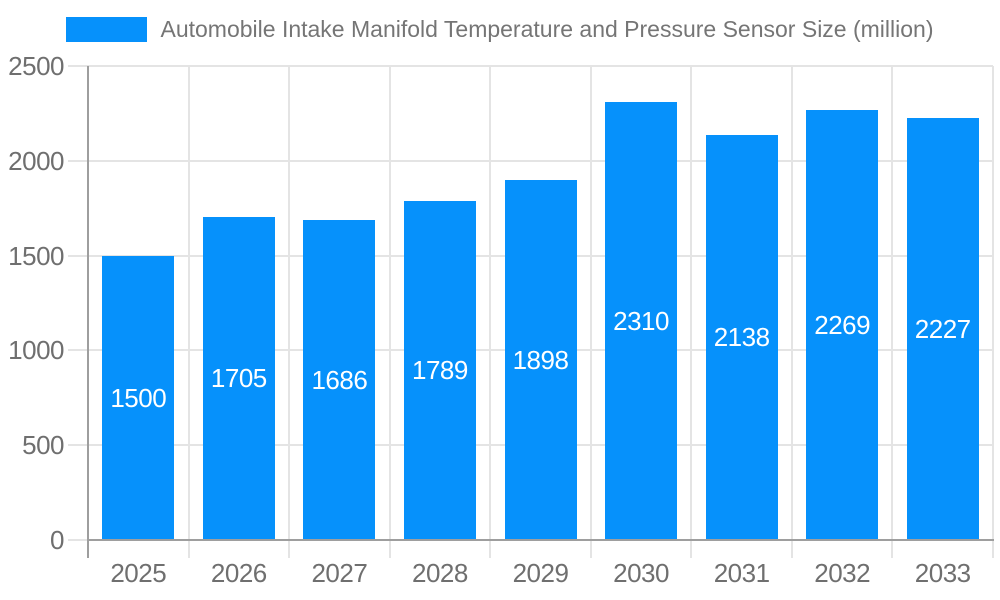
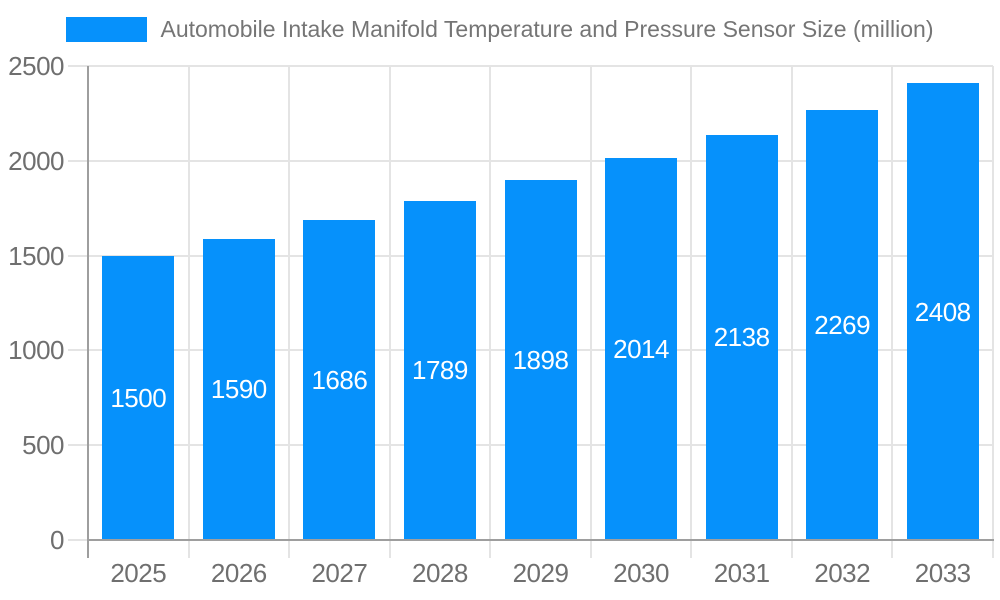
2026: 1705 -> 1590
2030: 2310 -> 2014
2033: 2227 -> 2408
